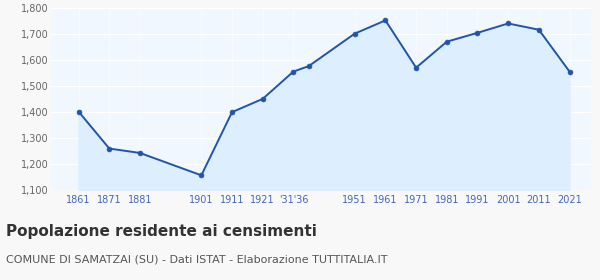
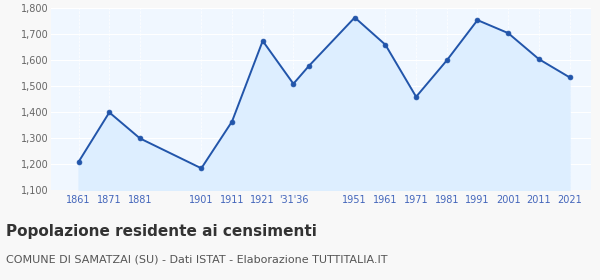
1861: 1,403 -> 1,210
1871: 1,261 -> 1,400
1881: 1,244 -> 1,300
1901: 1,158 -> 1,185
1911: 1,401 -> 1,365
1921: 1,452 -> 1,675
'31'36: 1,557 -> 1,510
1951: 1,703 -> 1,765
1961: 1,754 -> 1,660
1971: 1,572 -> 1,460
1981: 1,672 -> 1,600
1991: 1,706 -> 1,755
2001: 1,742 -> 1,705
2011: 1,718 -> 1,605
2021: 1,557 -> 1,535
